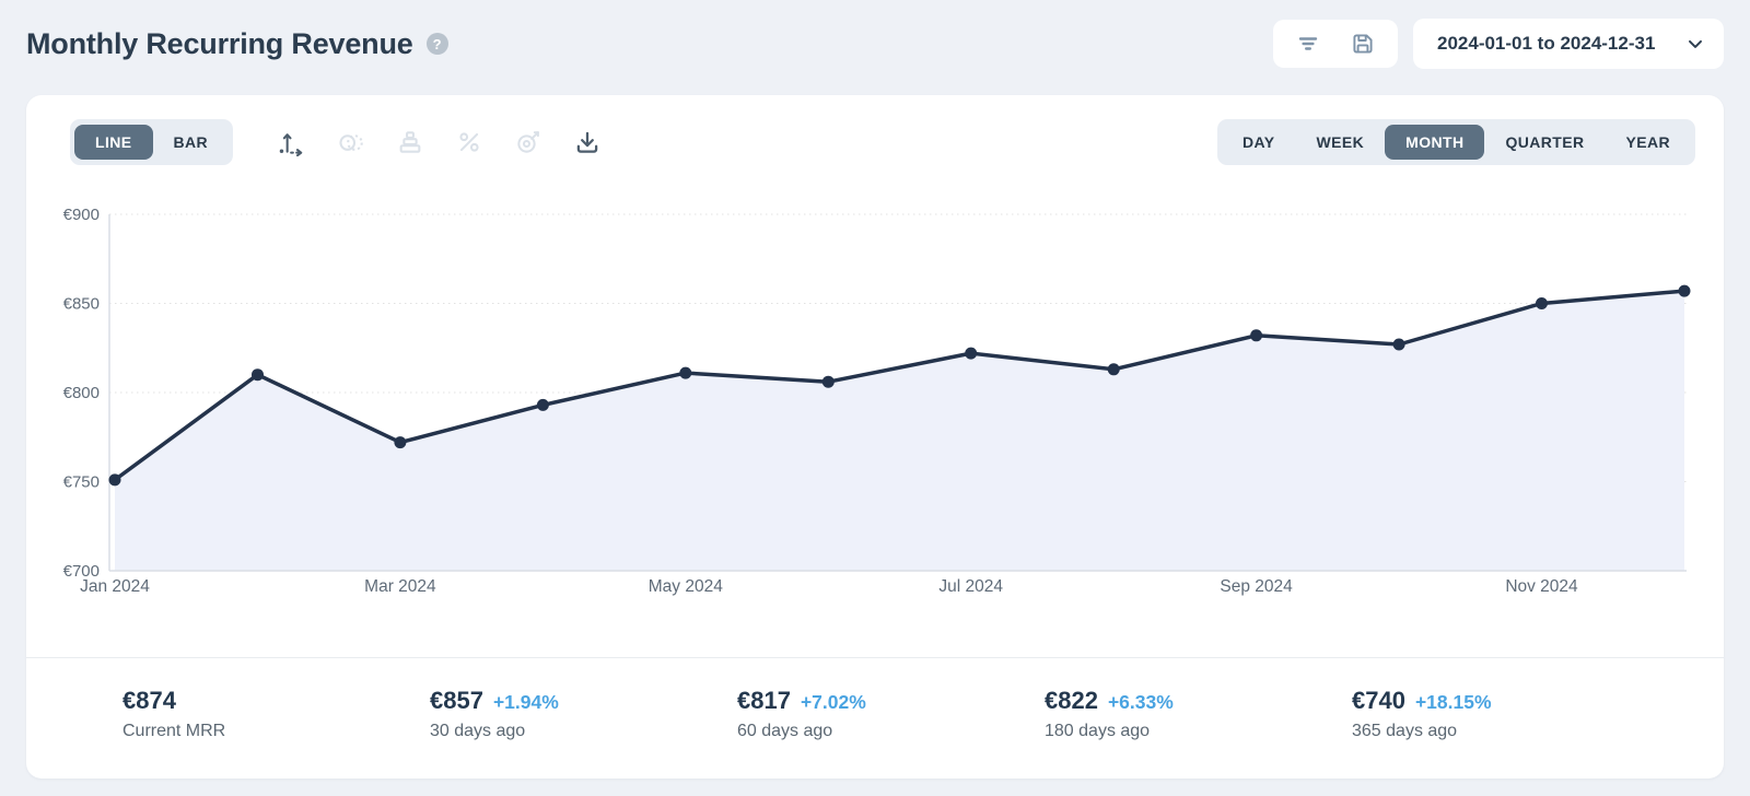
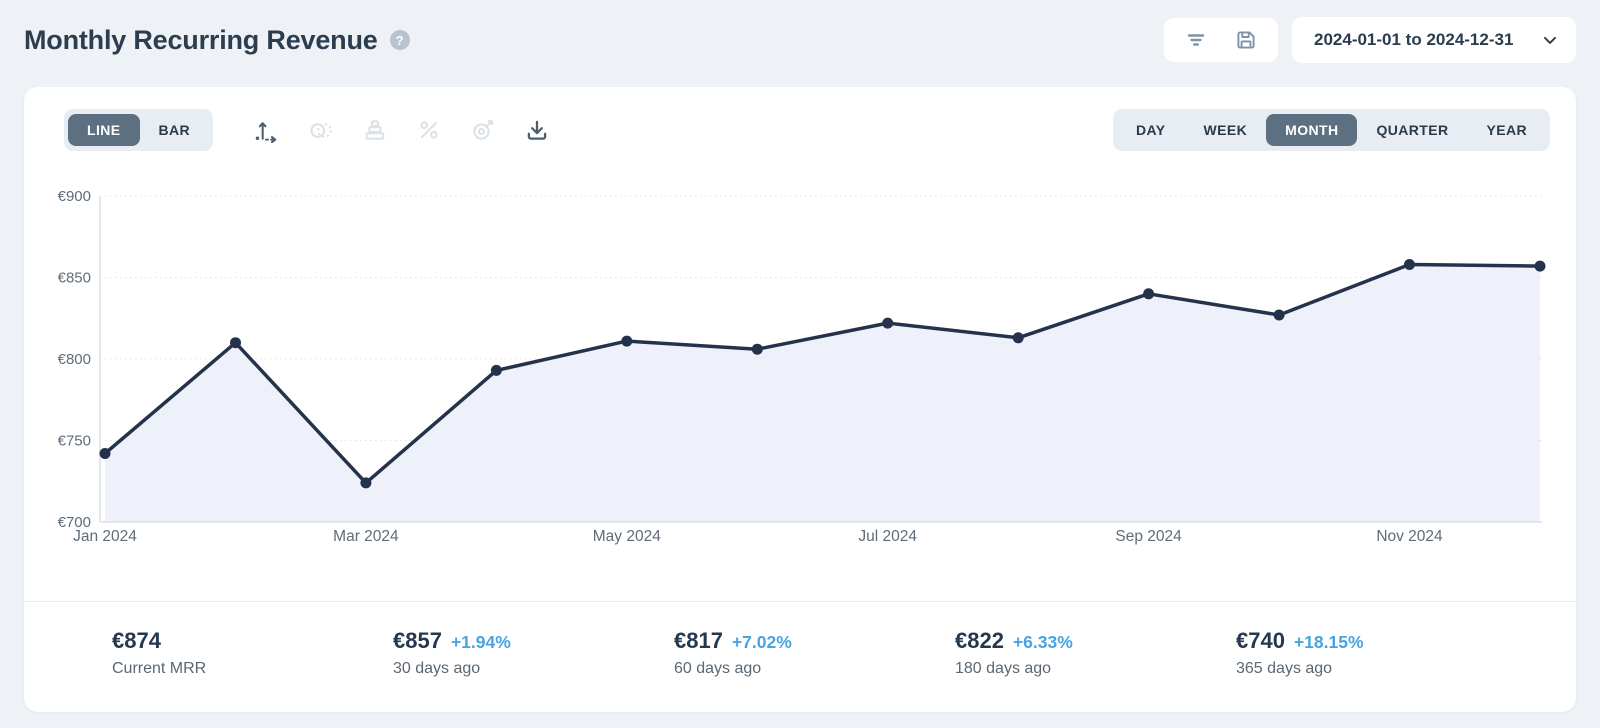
Jan 2024: €751 -> €742
Mar 2024: €772 -> €724
Sep 2024: €832 -> €840
Nov 2024: €850 -> €858
